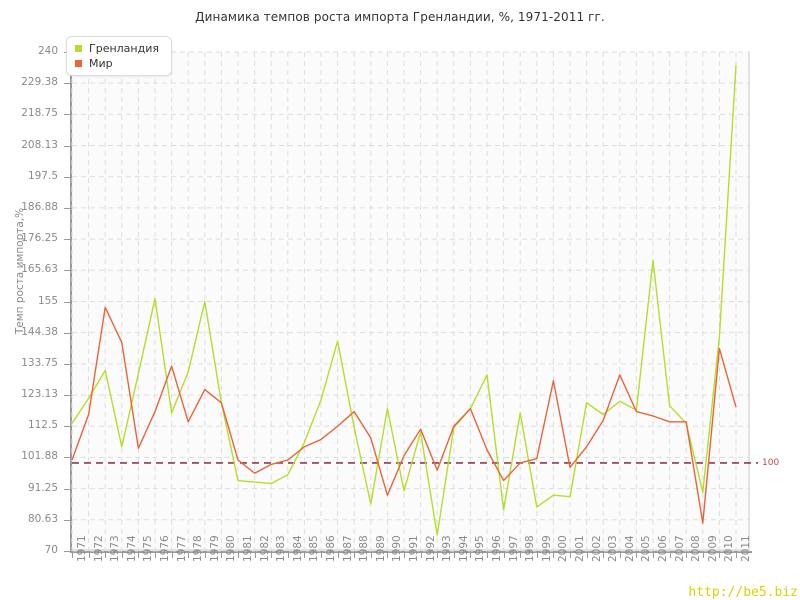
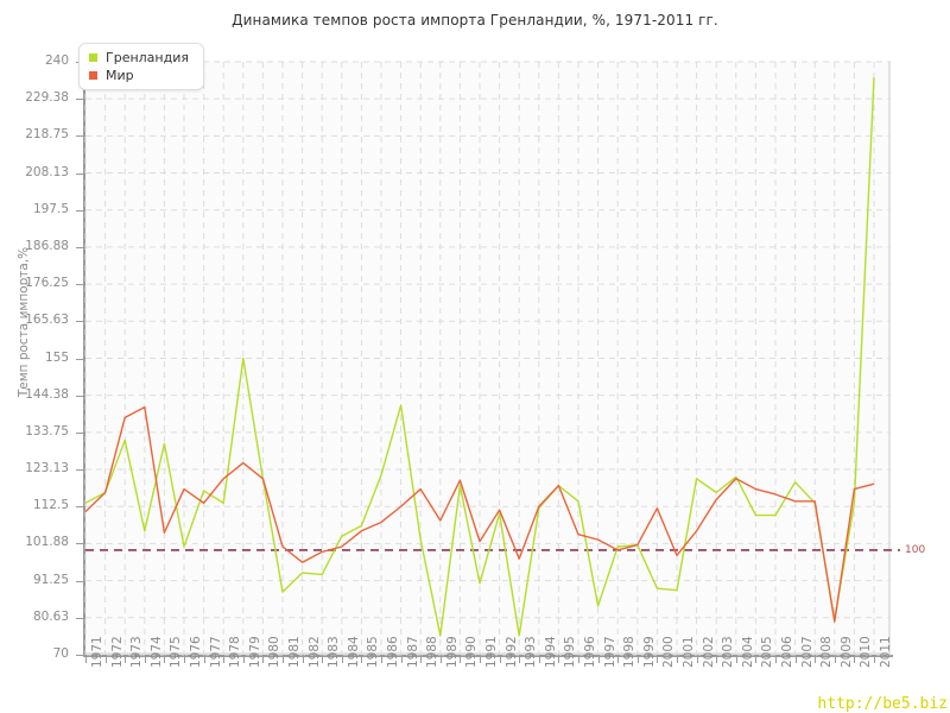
Мир/1971: 101 -> 111
Гренландия/1972: 122 -> 116
Мир/1973: 153 -> 138
Гренландия/1976: 156 -> 101
Мир/1977: 133 -> 114
Гренландия/1978: 131 -> 114
Мир/1978: 114 -> 120
Гренландия/1981: 94 -> 88
Гренландия/1984: 96 -> 104
Гренландия/1988: 112 -> 103
Гренландия/1989: 86 -> 76
Мир/1990: 89 -> 120
Гренландия/1996: 130 -> 114
Мир/1997: 94 -> 103
Гренландия/1998: 117 -> 101
Гренландия/1999: 85 -> 102
Мир/2000: 128 -> 112
Мир/2004: 130 -> 120
Гренландия/2005: 118 -> 110
Гренландия/2006: 169 -> 110
Гренландия/2009: 90 -> 80
Гренландия/2010: 143 -> 114
Мир/2010: 139 -> 118
